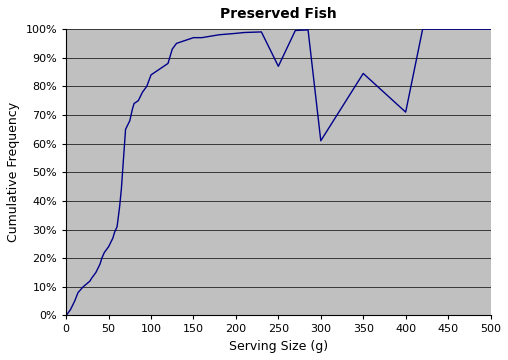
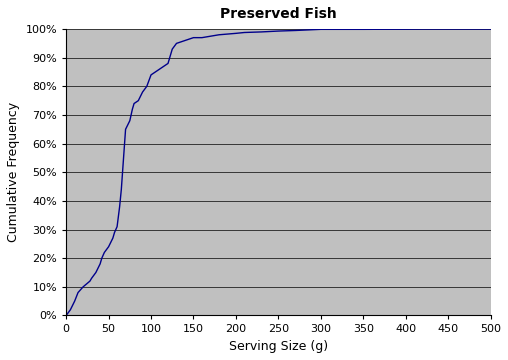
250: 87.0% -> 99.3%
300: 61.0% -> 99.9%
350: 84.5% -> 99.9%
400: 71.0% -> 100.0%
